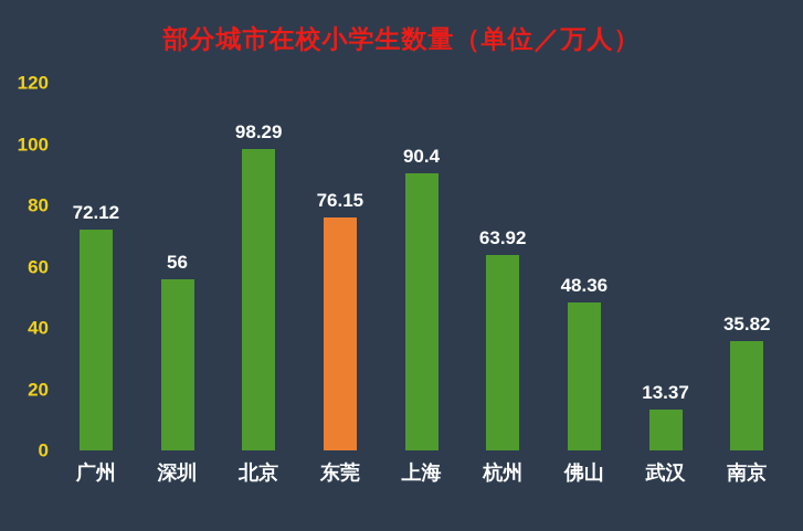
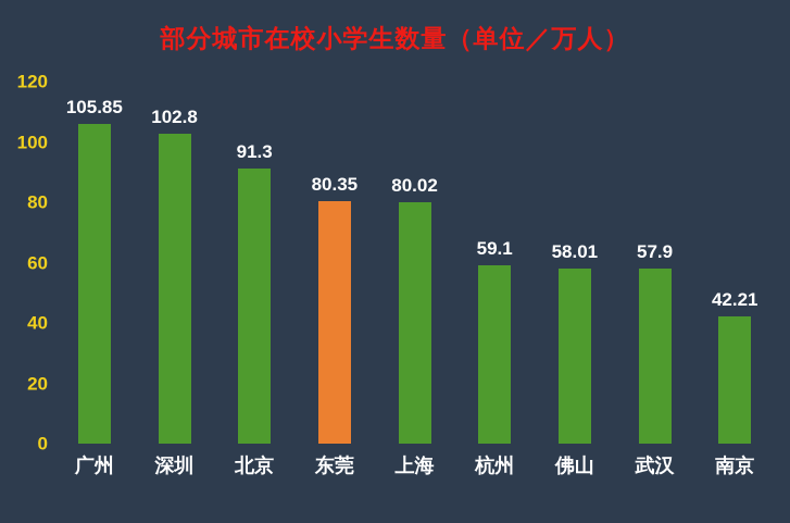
广州: 72.12 -> 105.85
深圳: 56 -> 102.8
北京: 98.29 -> 91.3
东莞: 76.15 -> 80.35
上海: 90.4 -> 80.02
杭州: 63.92 -> 59.1
佛山: 48.36 -> 58.01
武汉: 13.37 -> 57.9
南京: 35.82 -> 42.21
